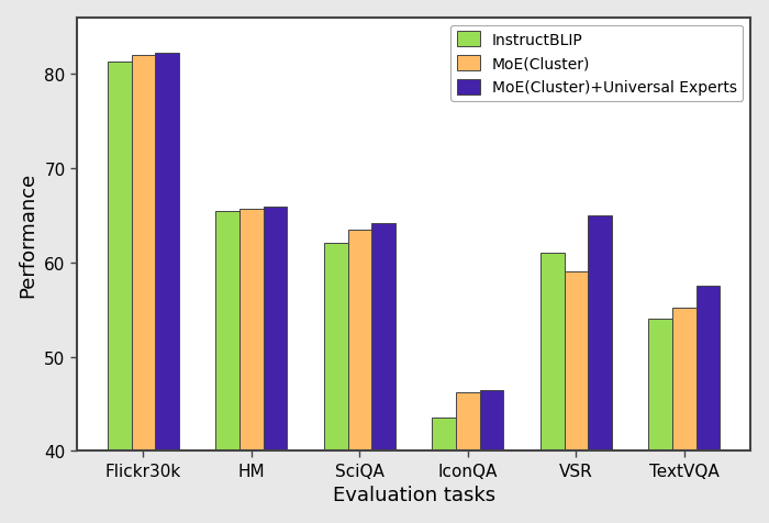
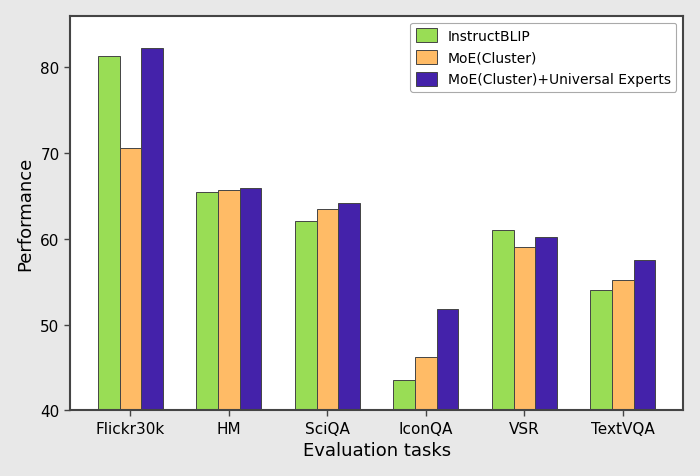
MoE(Cluster)/Flickr30k: 82.0 -> 70.6
MoE(Cluster)+Universal Experts/IconQA: 46.5 -> 51.8
MoE(Cluster)+Universal Experts/VSR: 65.0 -> 60.2
